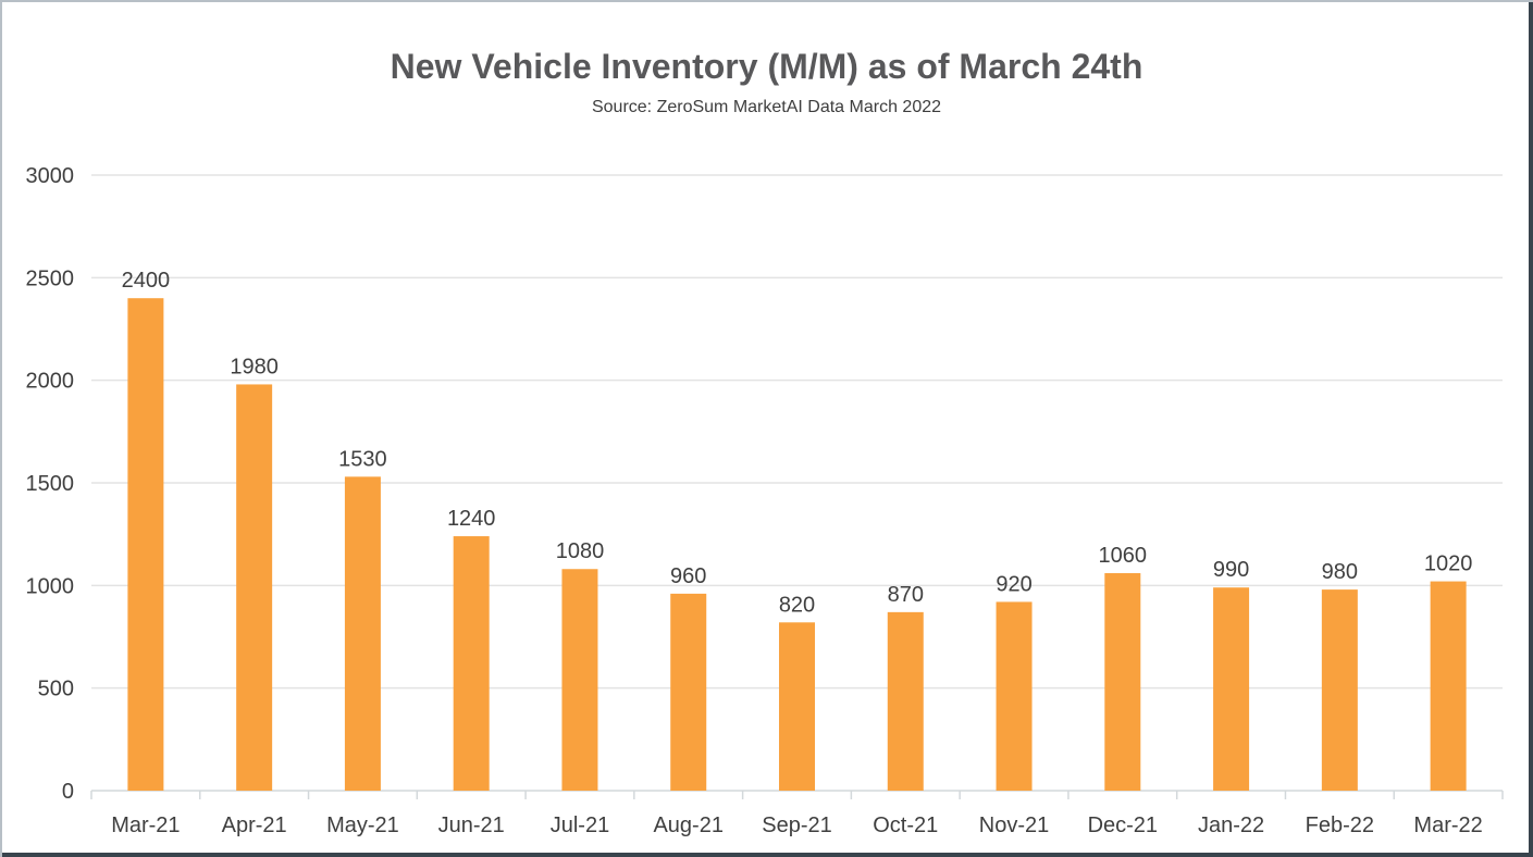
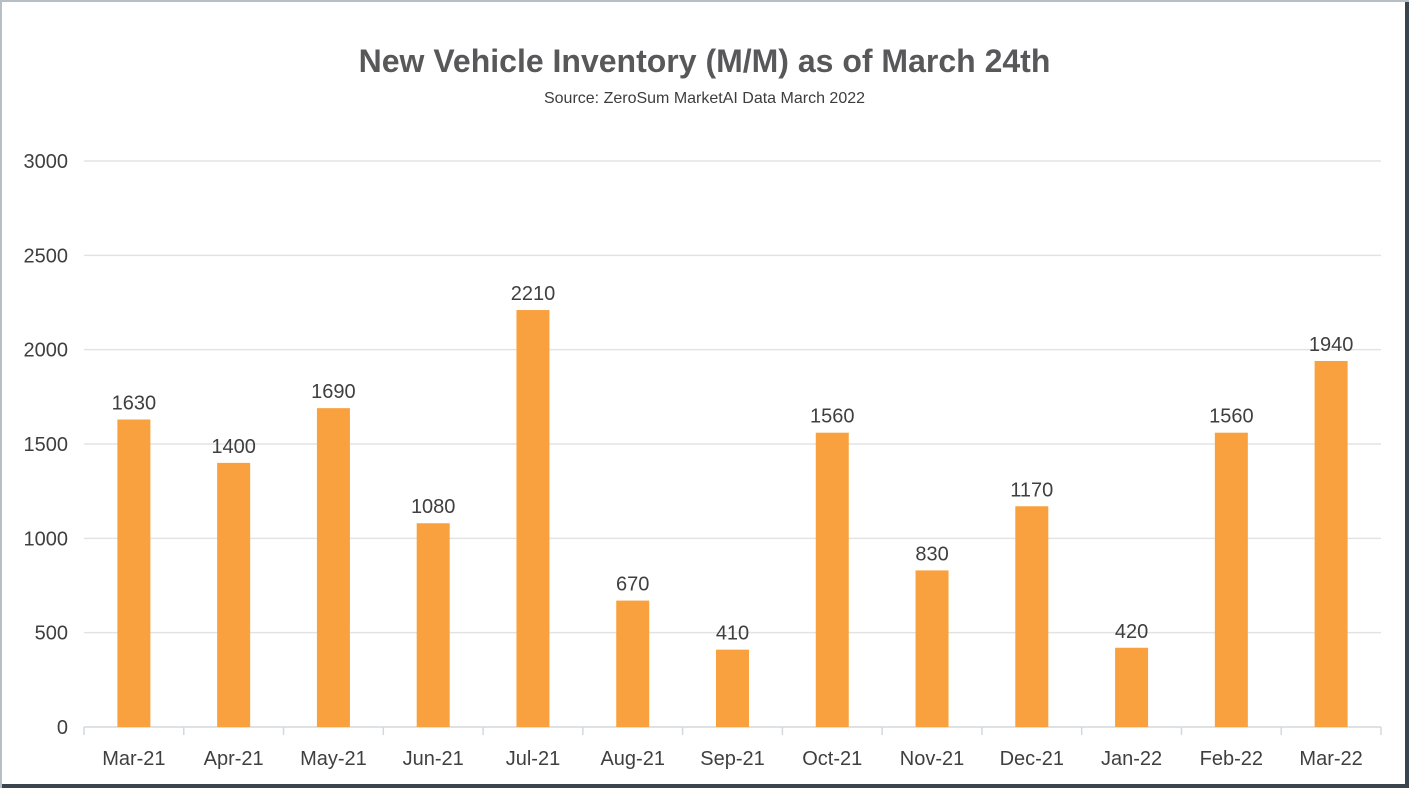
Mar-21: 2400 -> 1630
Apr-21: 1980 -> 1400
May-21: 1530 -> 1690
Jun-21: 1240 -> 1080
Jul-21: 1080 -> 2210
Aug-21: 960 -> 670
Sep-21: 820 -> 410
Oct-21: 870 -> 1560
Nov-21: 920 -> 830
Dec-21: 1060 -> 1170
Jan-22: 990 -> 420
Feb-22: 980 -> 1560
Mar-22: 1020 -> 1940
